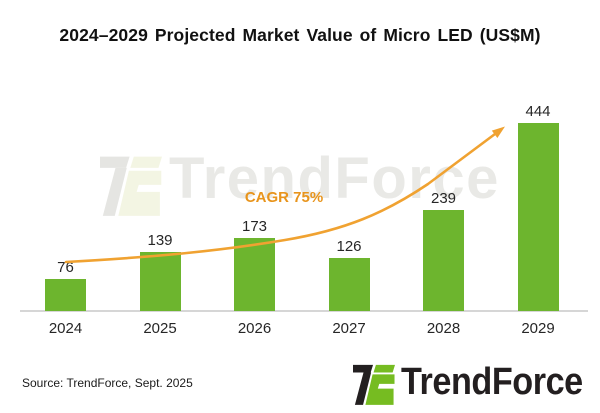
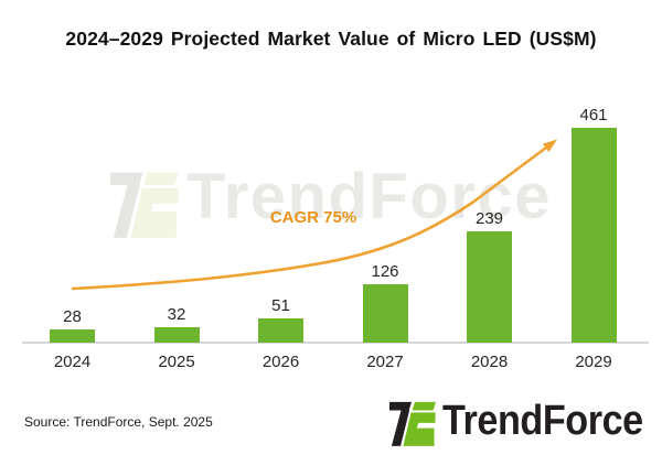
2024: 76 -> 28
2025: 139 -> 32
2026: 173 -> 51
2029: 444 -> 461
